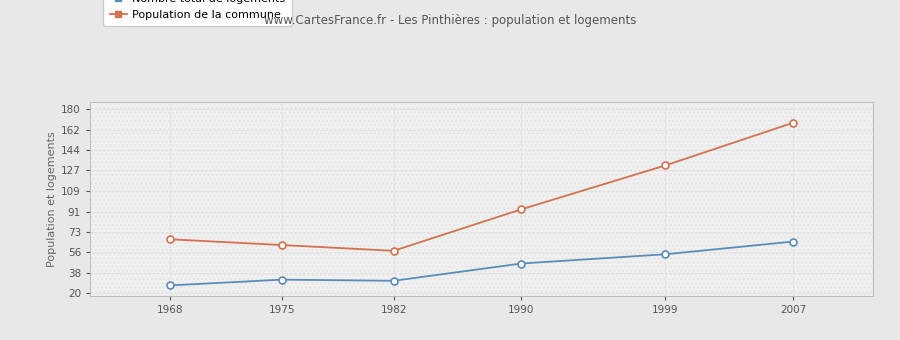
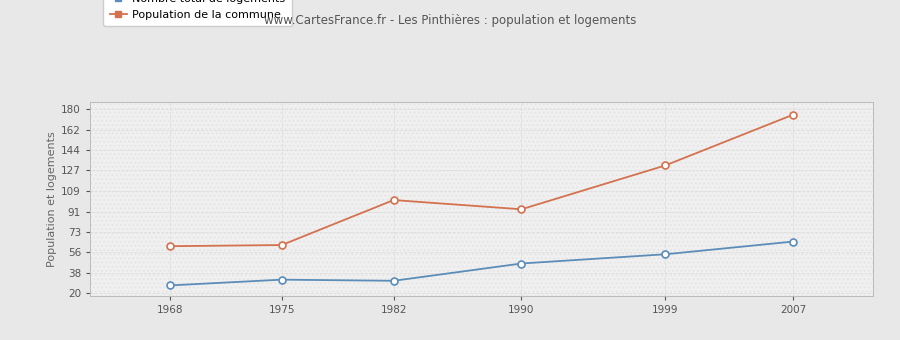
Population de la commune/1968: 67 -> 61
Population de la commune/1982: 57 -> 101
Population de la commune/2007: 168 -> 175
